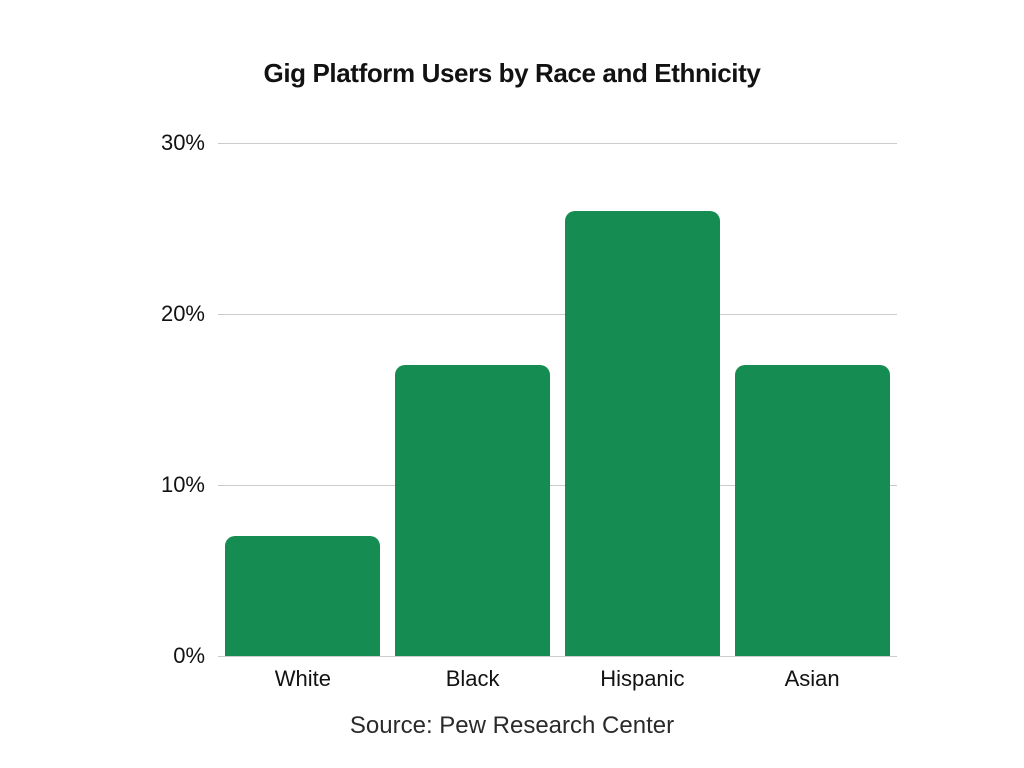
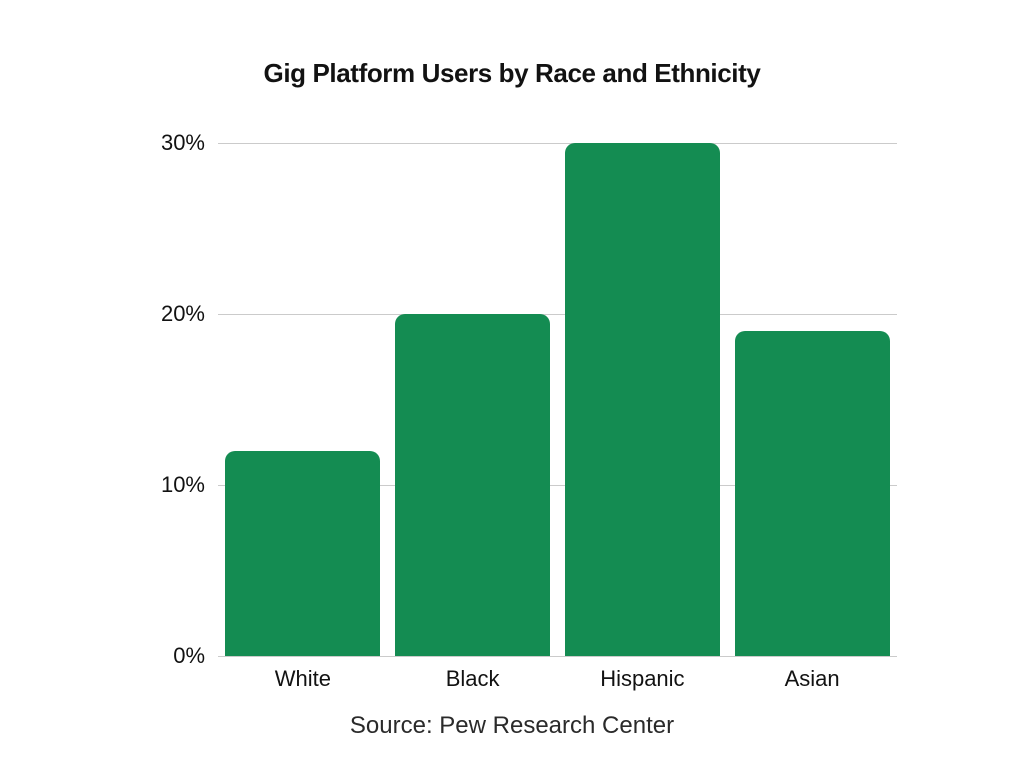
White: 7% -> 12%
Black: 17% -> 20%
Hispanic: 26% -> 30%
Asian: 17% -> 19%
